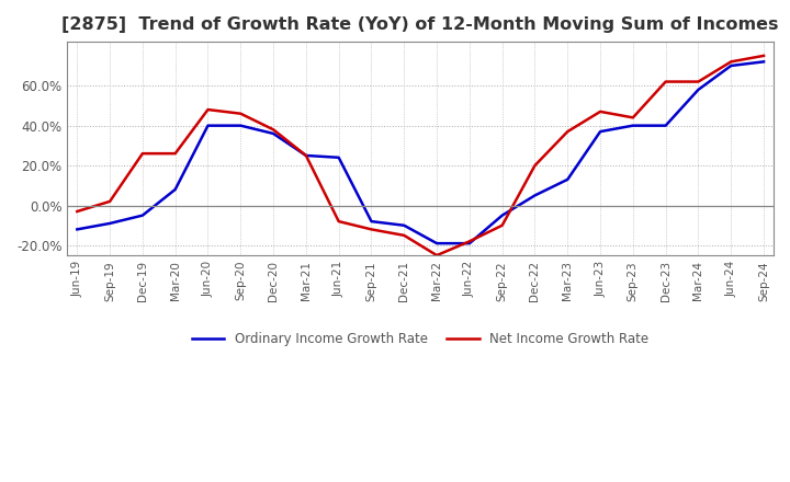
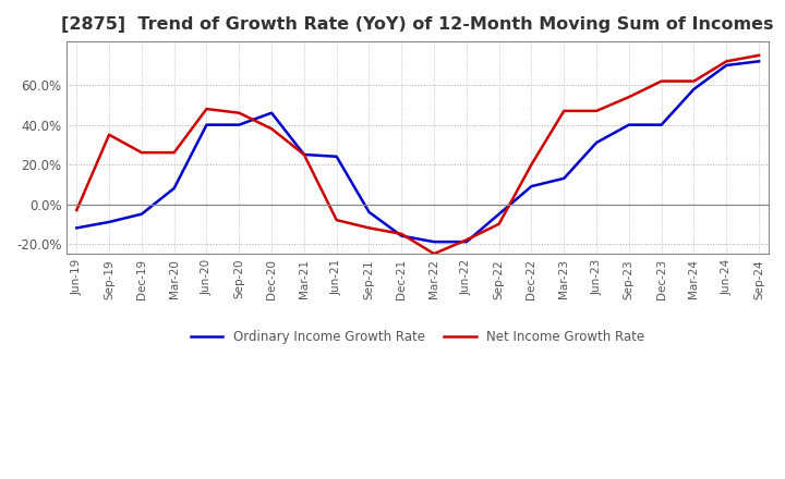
Net Income Growth Rate/Sep-19: 2% -> 35%
Ordinary Income Growth Rate/Dec-20: 36% -> 46%
Ordinary Income Growth Rate/Sep-21: -8% -> -4%
Ordinary Income Growth Rate/Dec-21: -10% -> -16%
Ordinary Income Growth Rate/Dec-22: 5% -> 9%
Net Income Growth Rate/Mar-23: 37% -> 47%
Ordinary Income Growth Rate/Jun-23: 37% -> 31%
Net Income Growth Rate/Sep-23: 44% -> 54%
